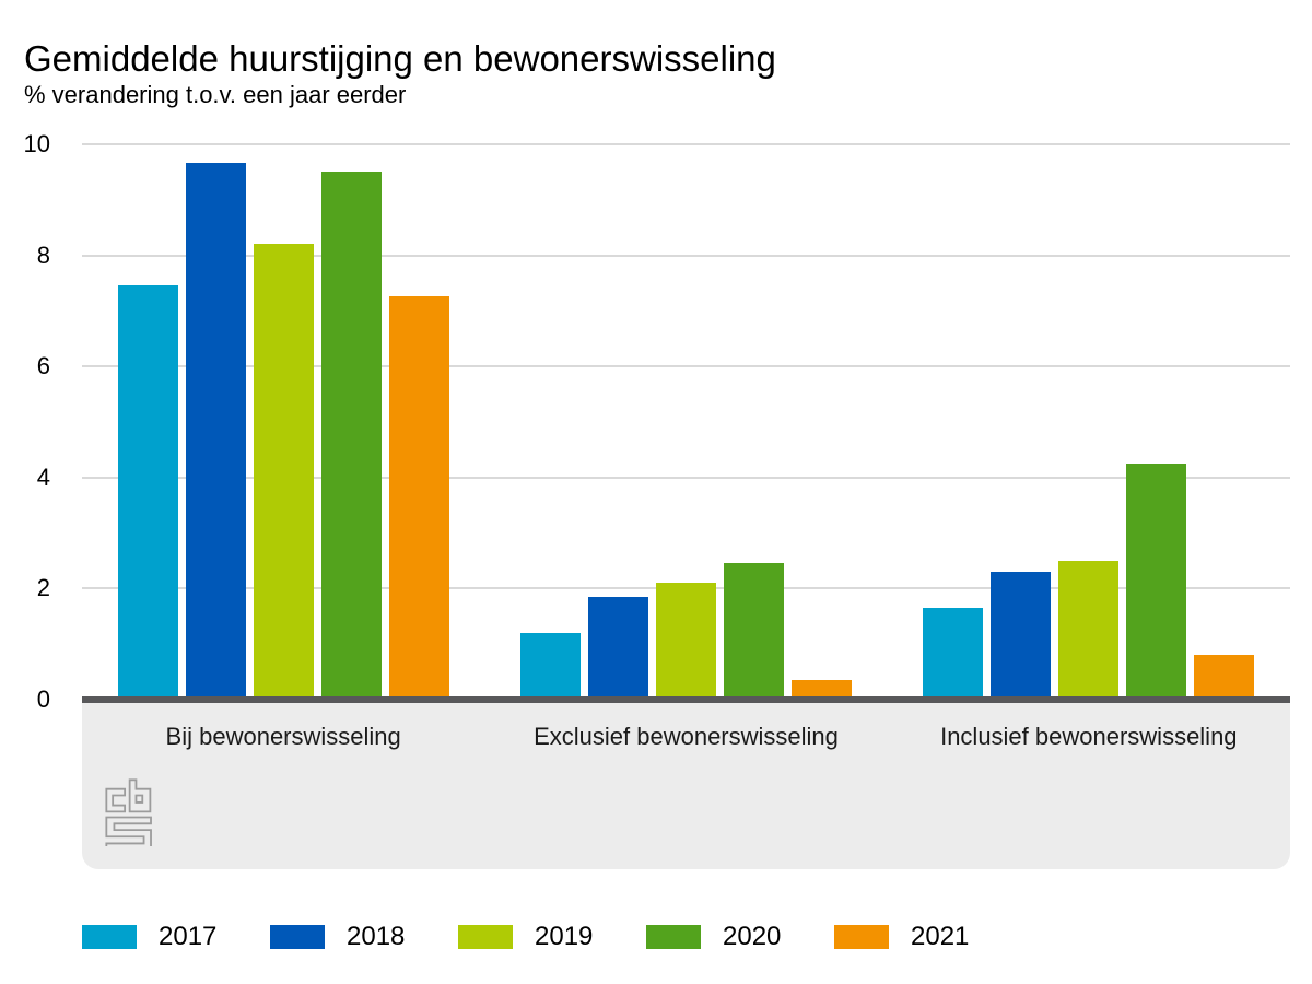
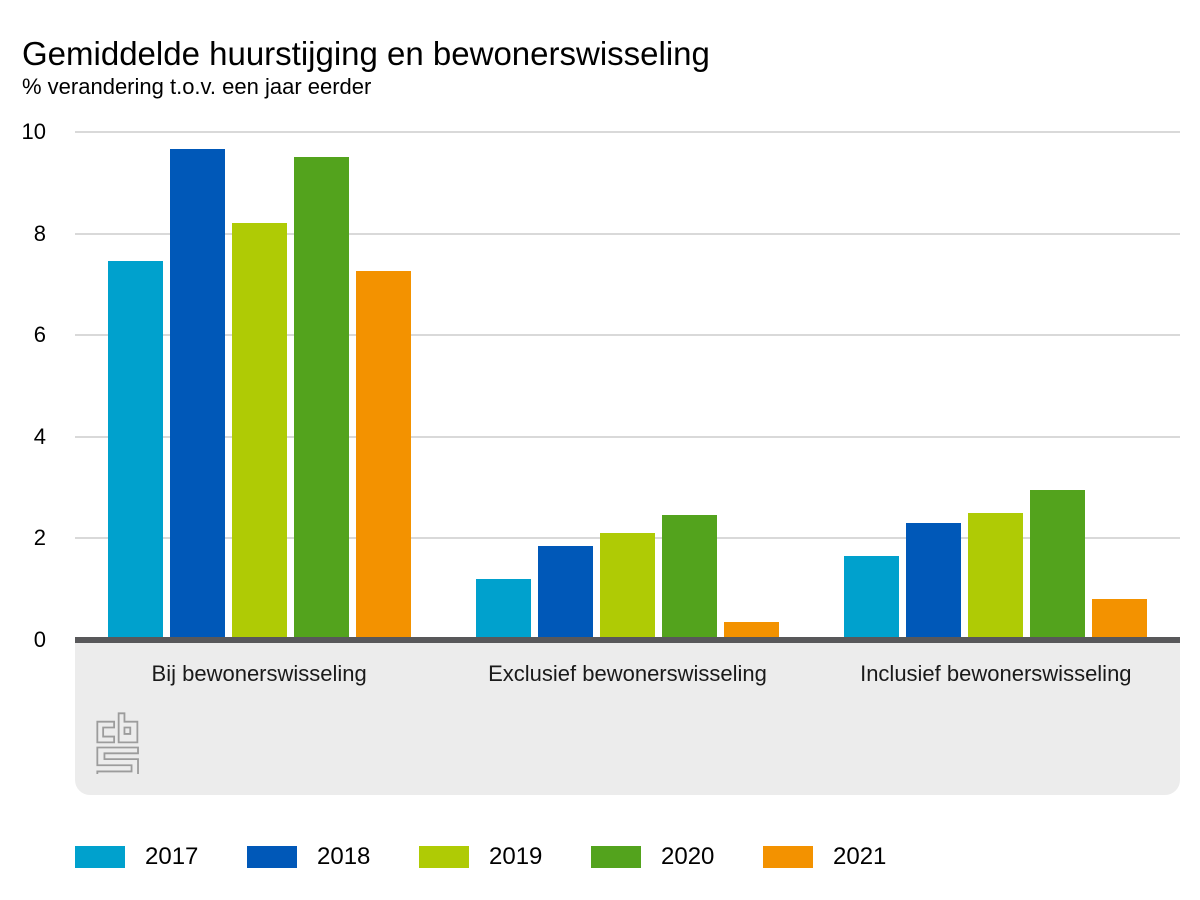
2020/Inclusief bewonerswisseling: 4.2 -> 2.9
